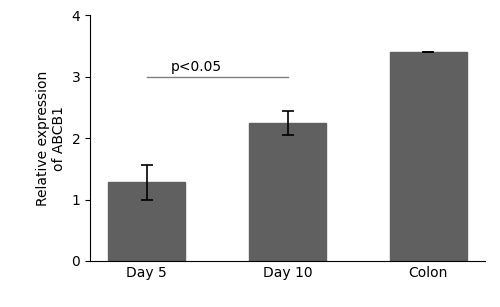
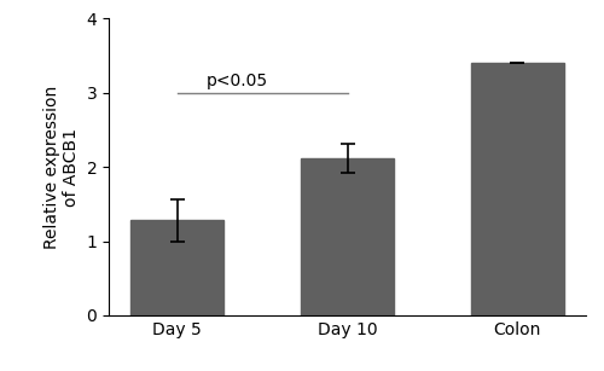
Day 10: 2.25 -> 2.12
